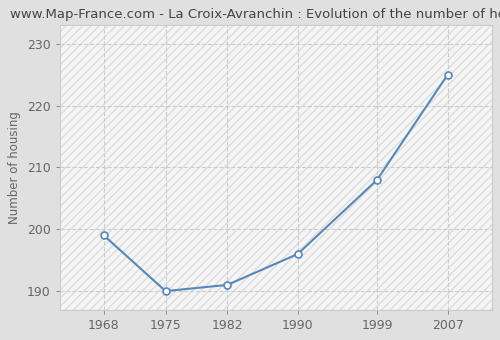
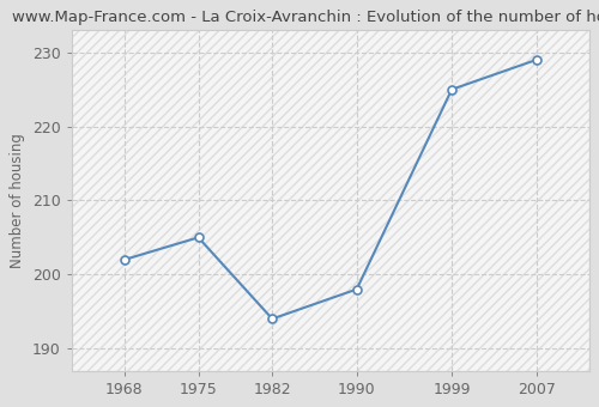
1968: 199 -> 202
1975: 190 -> 205
1982: 191 -> 194
1990: 196 -> 198
1999: 208 -> 225
2007: 225 -> 229
